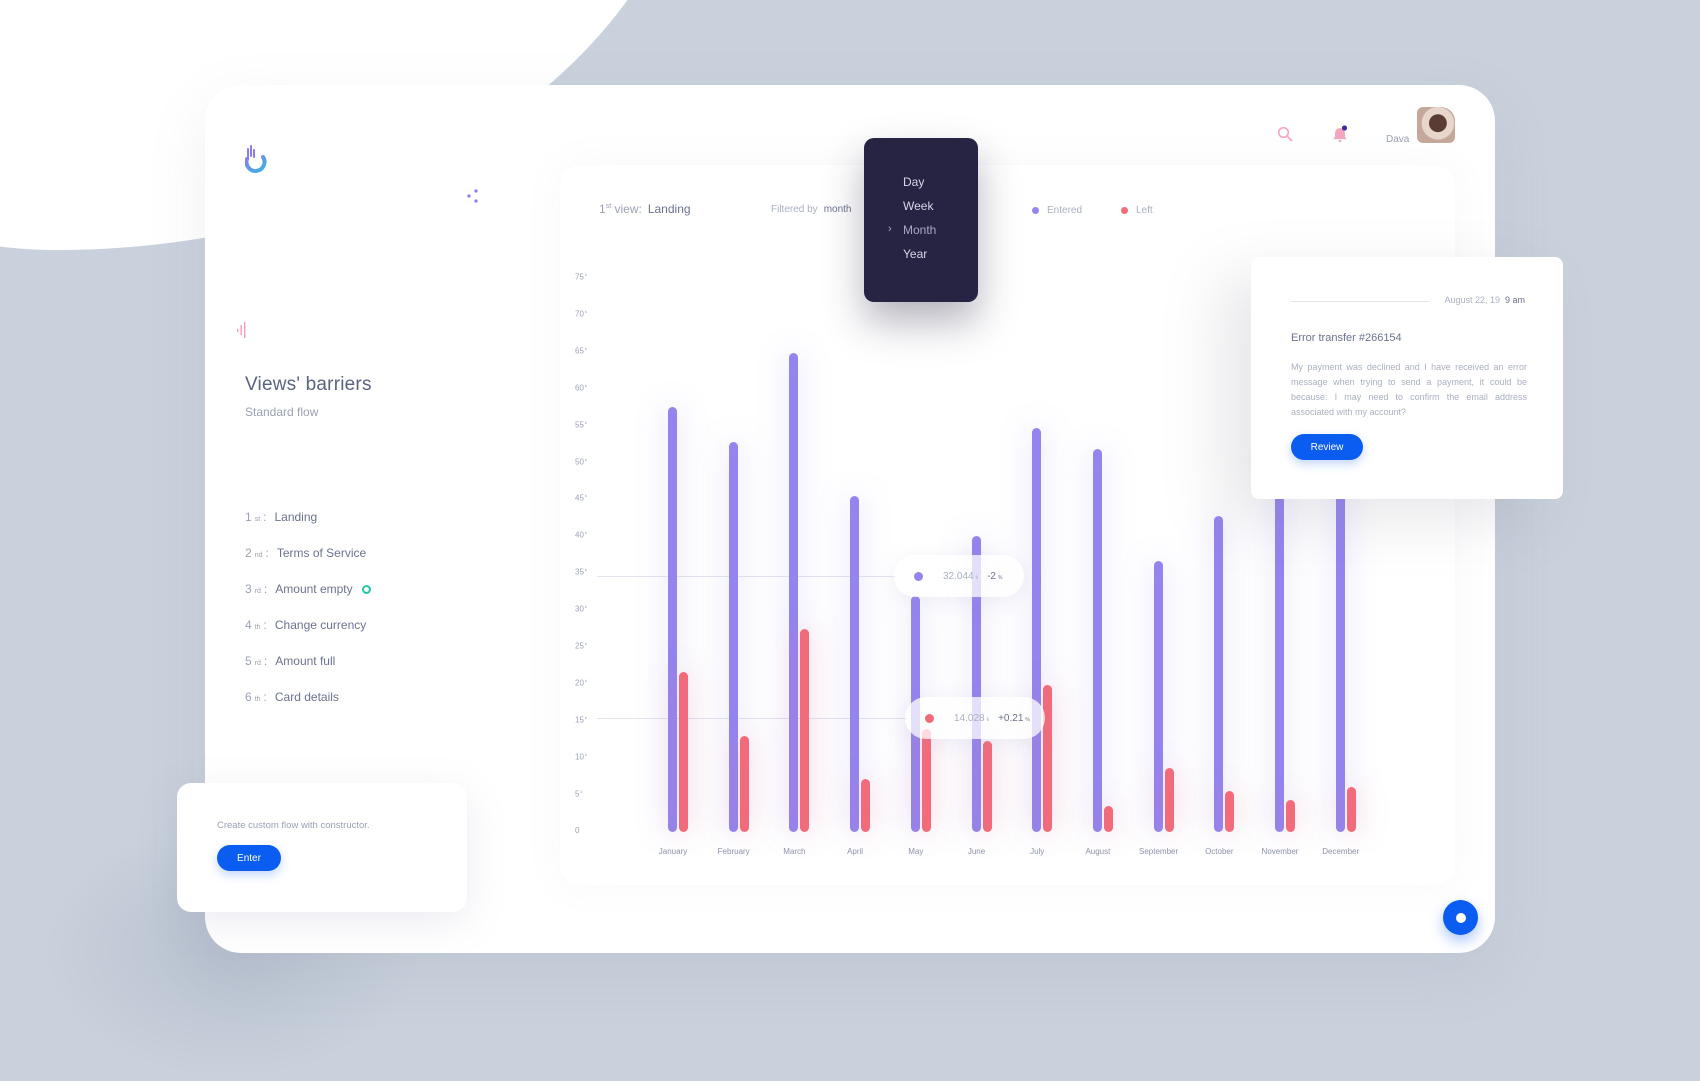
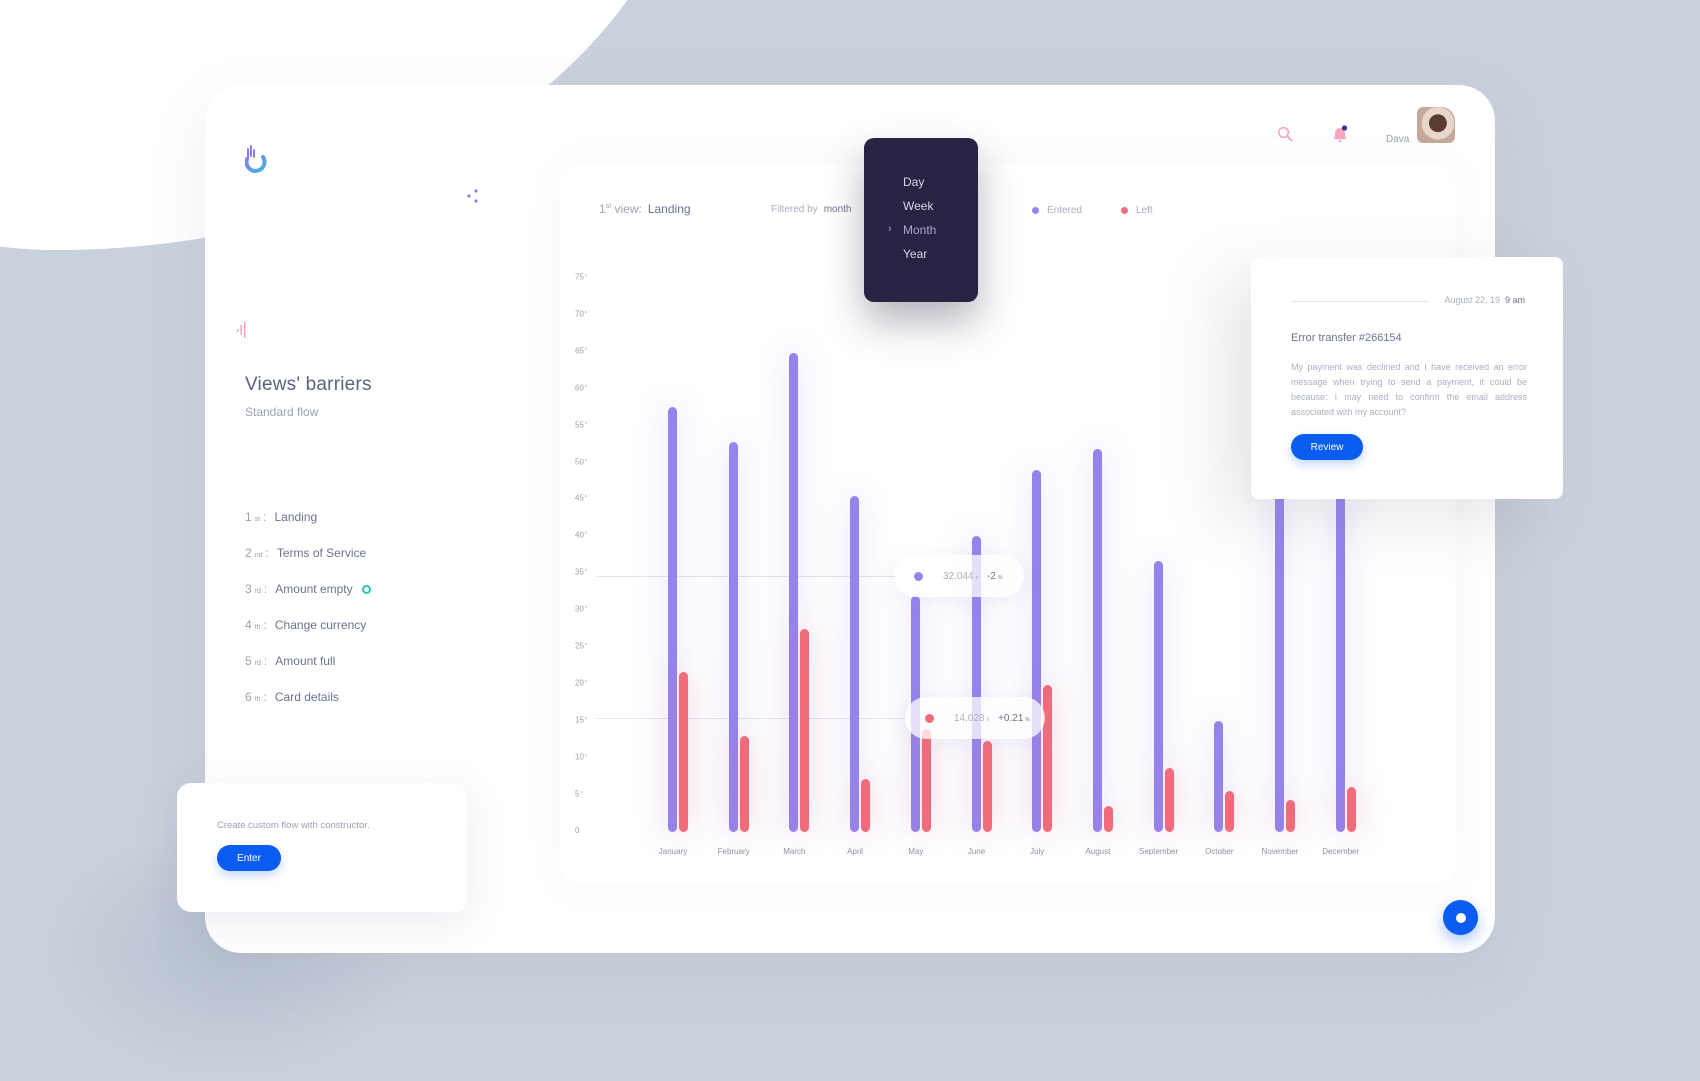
Entered/July: 55 -> 49
Entered/October: 43 -> 15
